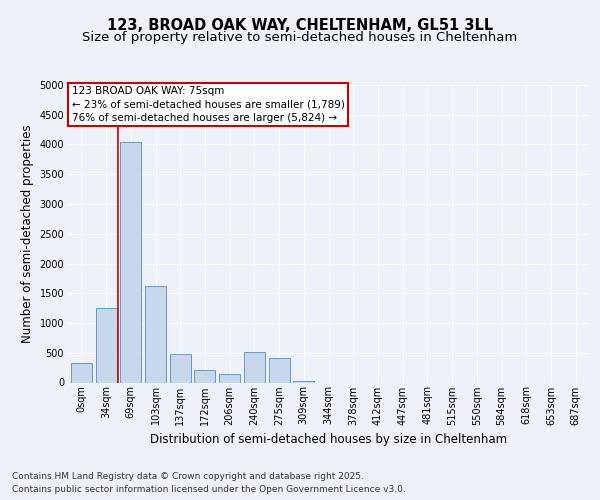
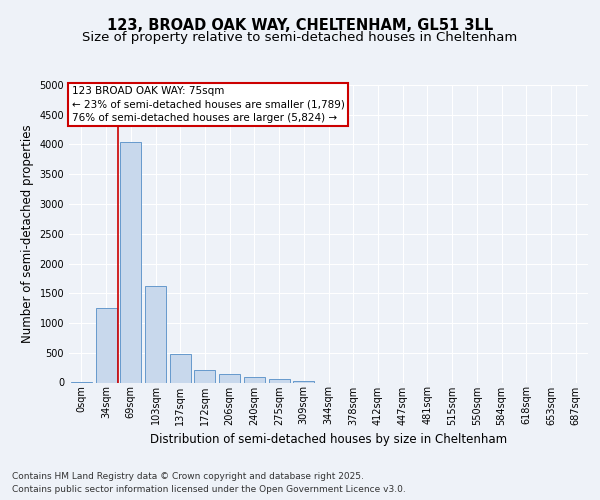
0sqm: 320 -> 20
240sqm: 520 -> 100
275sqm: 420 -> 60
